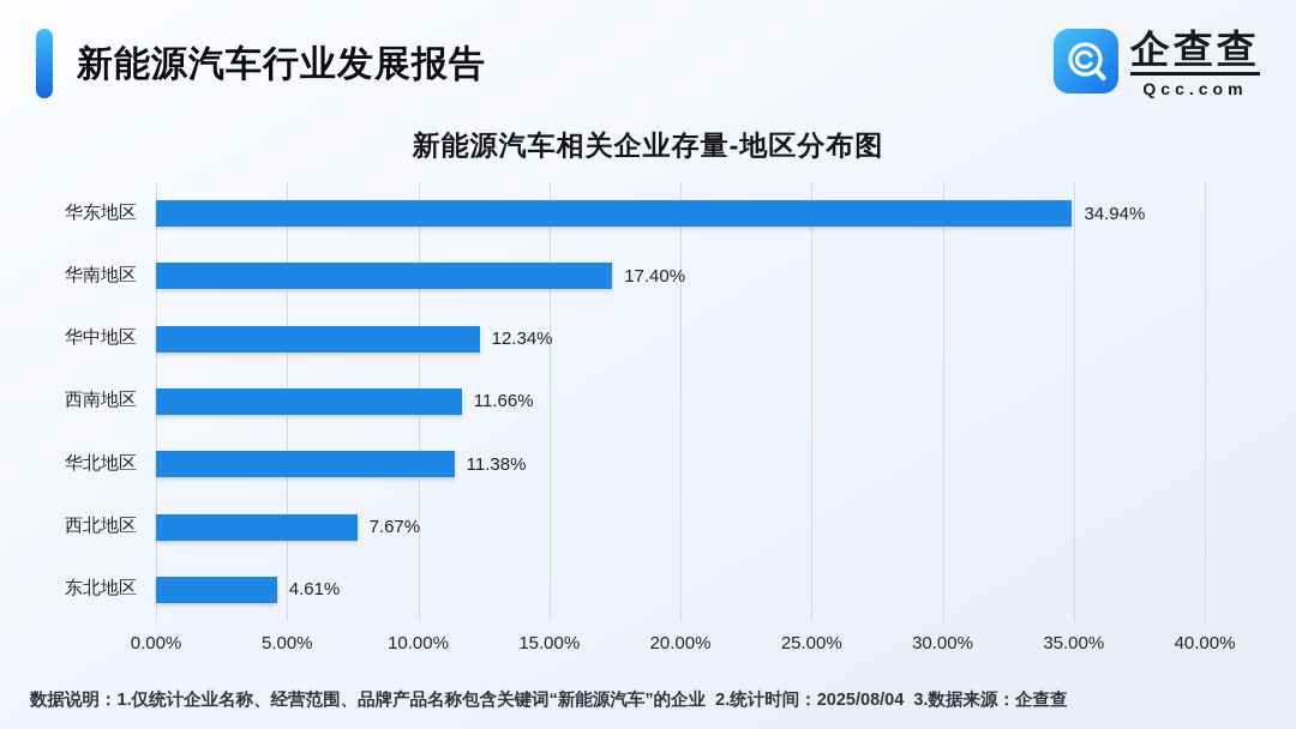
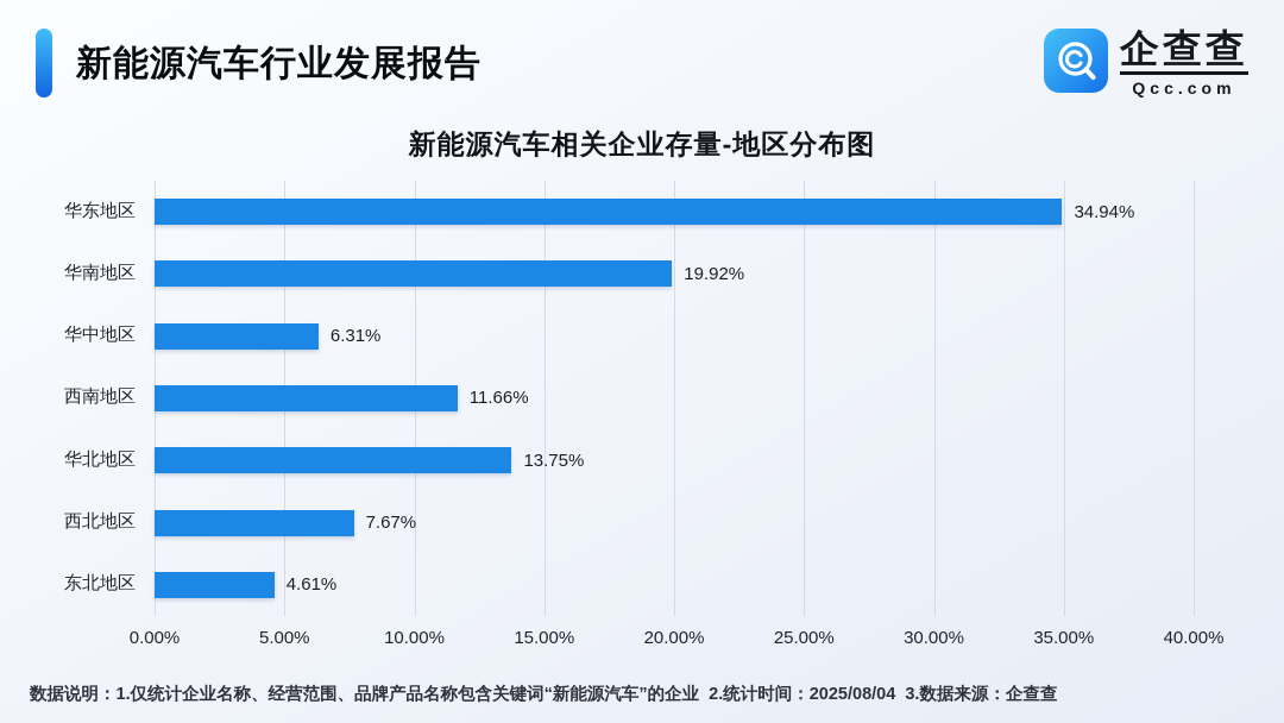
华南地区: 17.40% -> 19.92%
华中地区: 12.34% -> 6.31%
华北地区: 11.38% -> 13.75%
